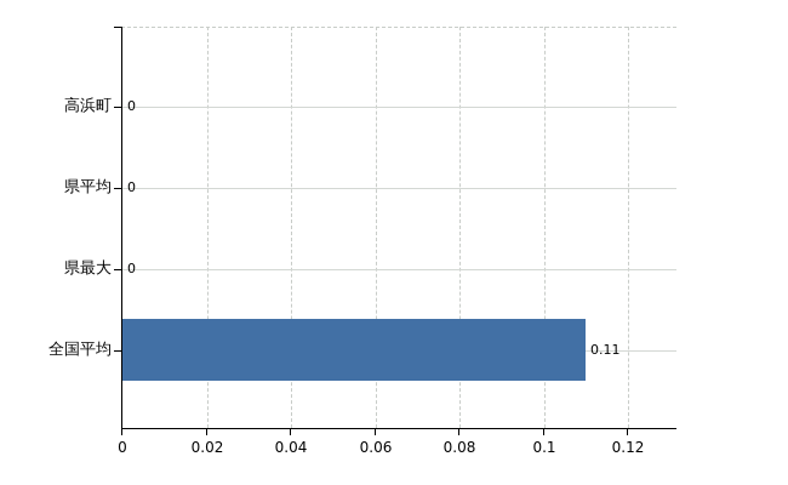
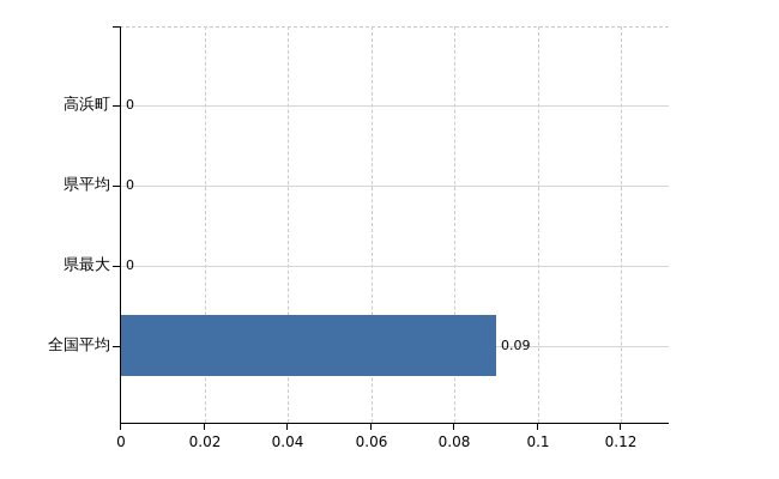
全国平均: 0.11 -> 0.09
